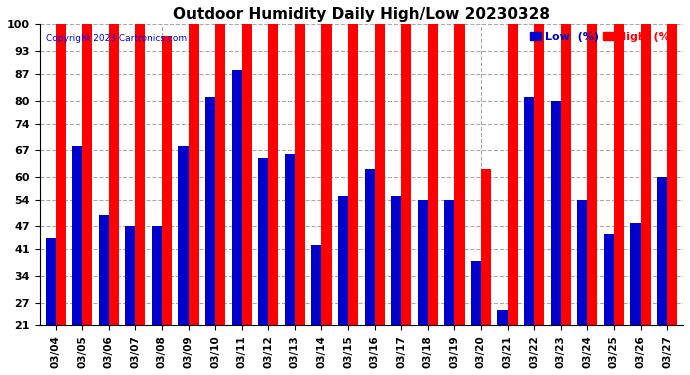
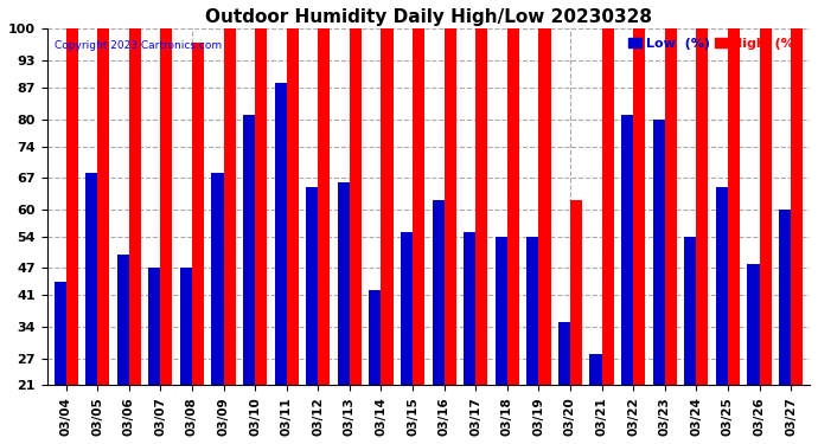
Low (%)/03/20: 38 -> 35
Low (%)/03/21: 25 -> 28
Low (%)/03/25: 45 -> 65
